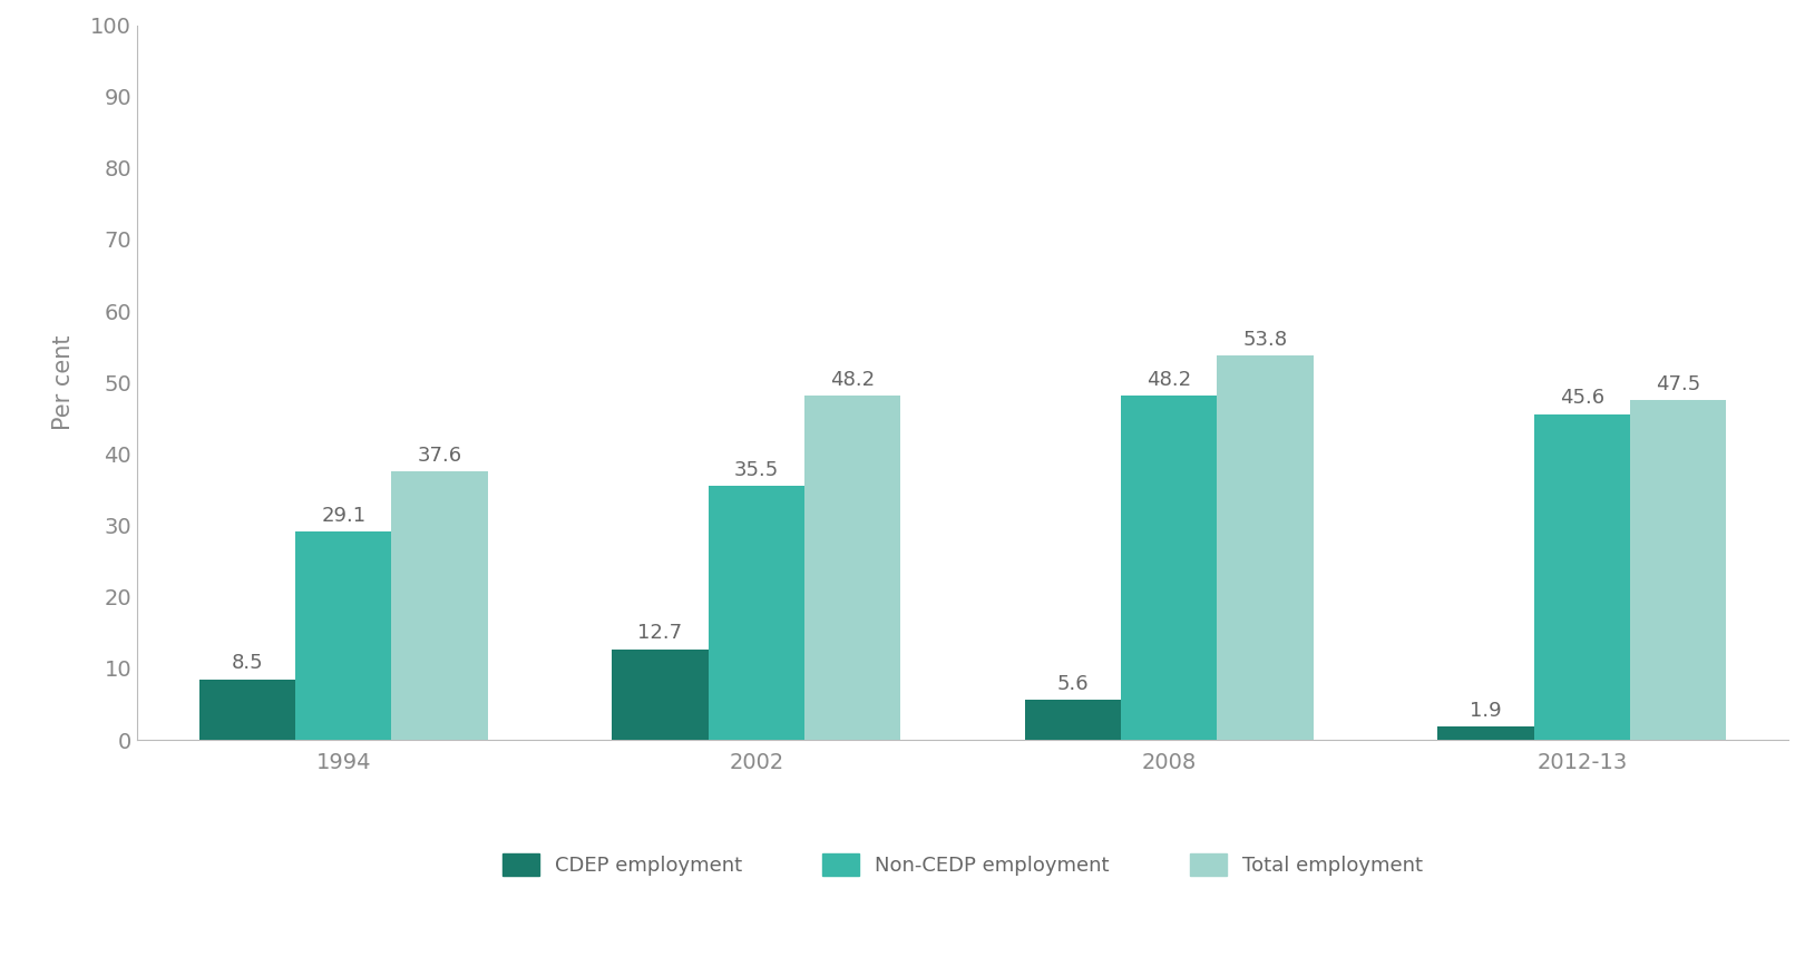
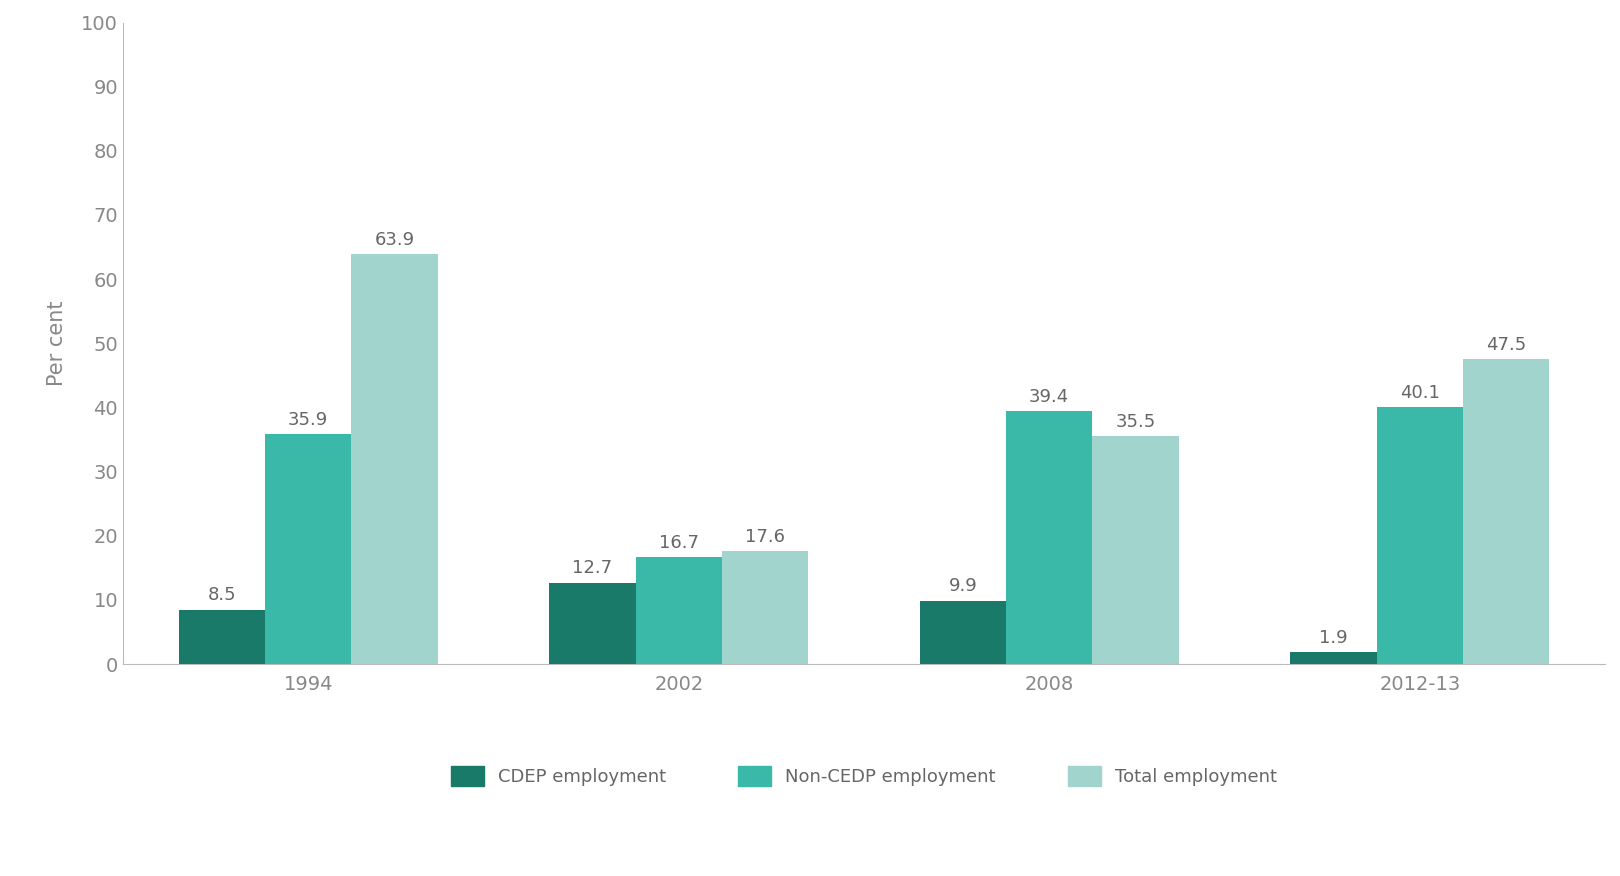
Non-CEDP employment/1994: 29.1 -> 35.9
Total employment/1994: 37.6 -> 63.9
Non-CEDP employment/2002: 35.5 -> 16.7
Total employment/2002: 48.2 -> 17.6
CDEP employment/2008: 5.6 -> 9.9
Non-CEDP employment/2008: 48.2 -> 39.4
Total employment/2008: 53.8 -> 35.5
Non-CEDP employment/2012-13: 45.6 -> 40.1
